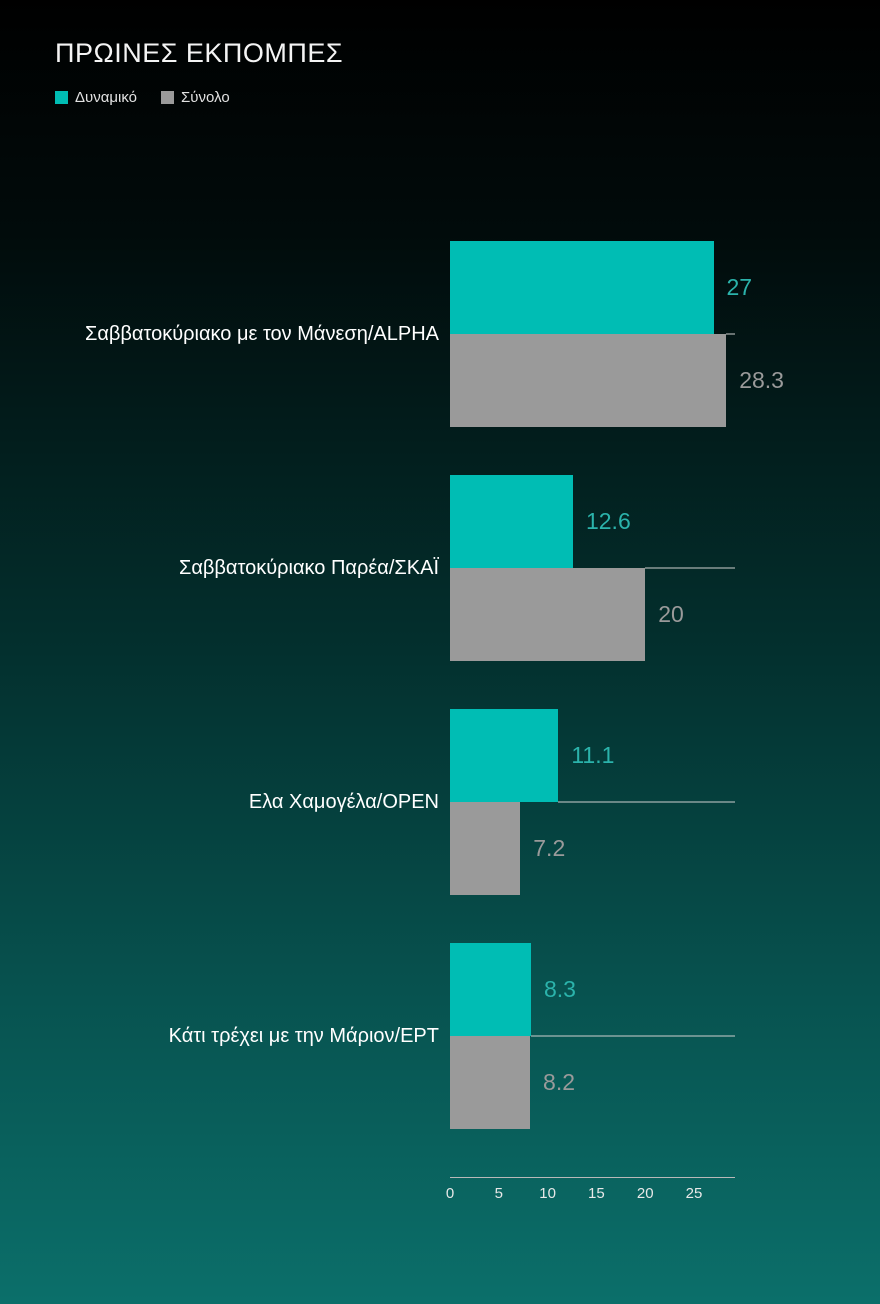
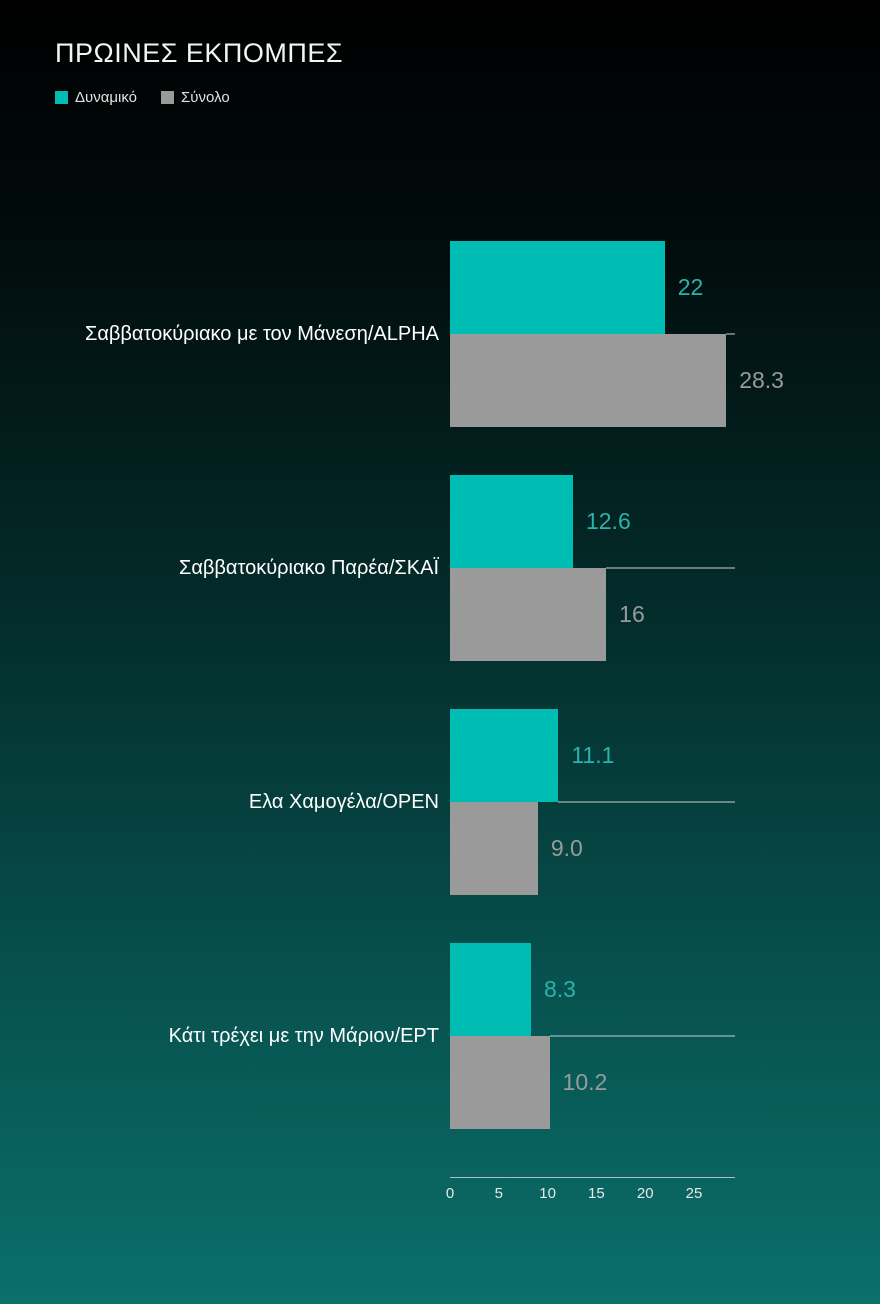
Δυναμικό/Σαββατοκύριακο με τον Μάνεση/ALPHA: 27 -> 22
Σύνολο/Σαββατοκύριακο Παρέα/ΣΚΑΪ: 20 -> 16
Σύνολο/Ελα Χαμογέλα/OPEN: 7.2 -> 9.0
Σύνολο/Κάτι τρέχει με την Μάριον/ΕΡΤ: 8.2 -> 10.2
